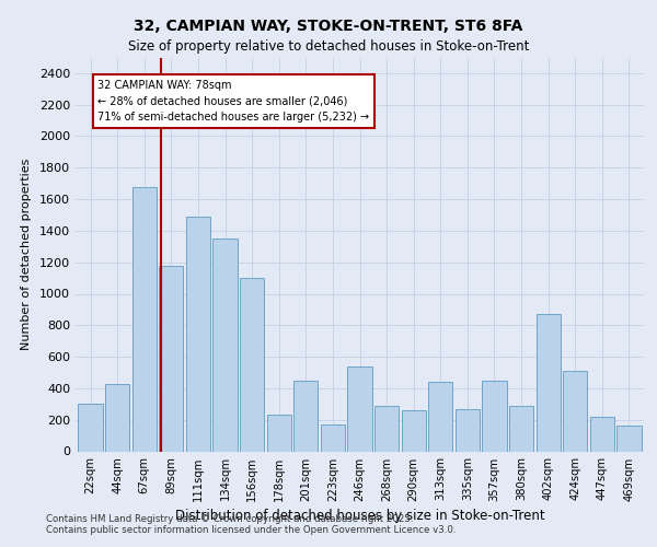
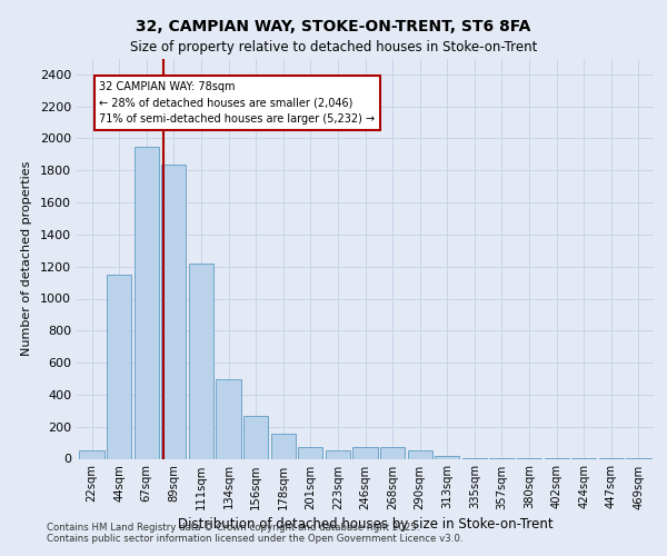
22sqm: 300 -> 50
44sqm: 430 -> 1150
67sqm: 1680 -> 1950
89sqm: 1180 -> 1840
111sqm: 1490 -> 1220
134sqm: 1350 -> 500
156sqm: 1100 -> 270
178sqm: 230 -> 160
201sqm: 450 -> 80
223sqm: 170 -> 60
246sqm: 540 -> 80
268sqm: 290 -> 70
290sqm: 260 -> 60
313sqm: 440 -> 20
335sqm: 270 -> 0
357sqm: 450 -> 0
380sqm: 290 -> 0
402sqm: 870 -> 0
424sqm: 510 -> 0
447sqm: 220 -> 0
469sqm: 160 -> 0
